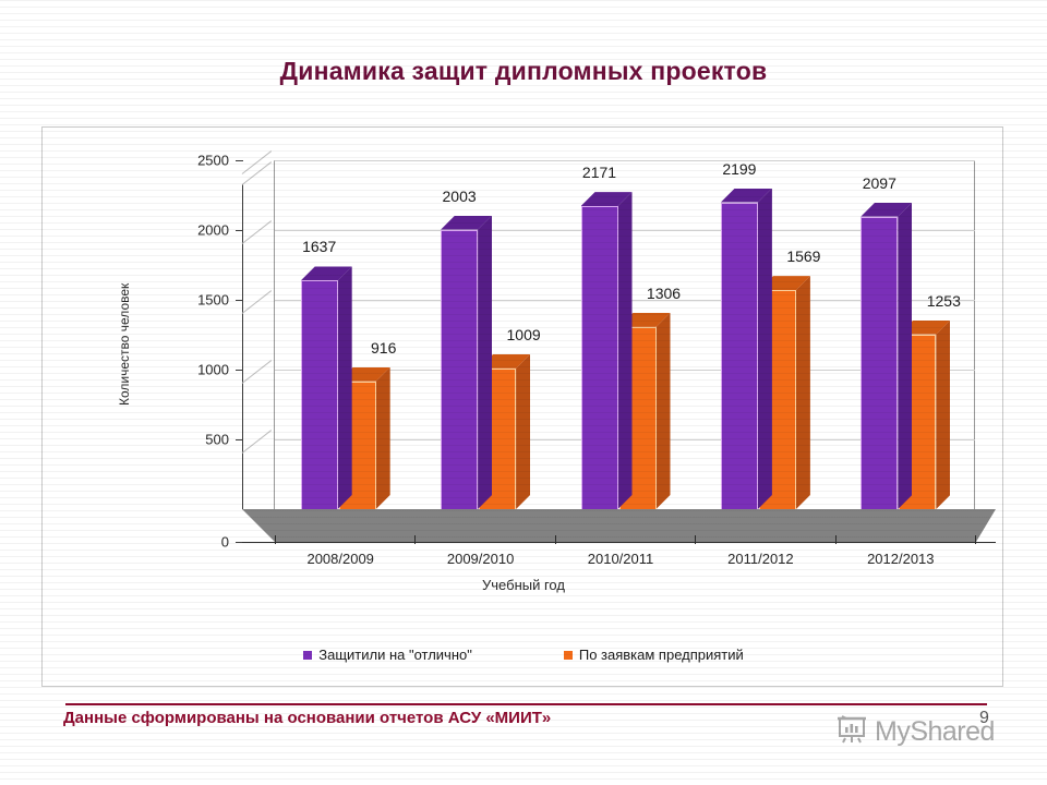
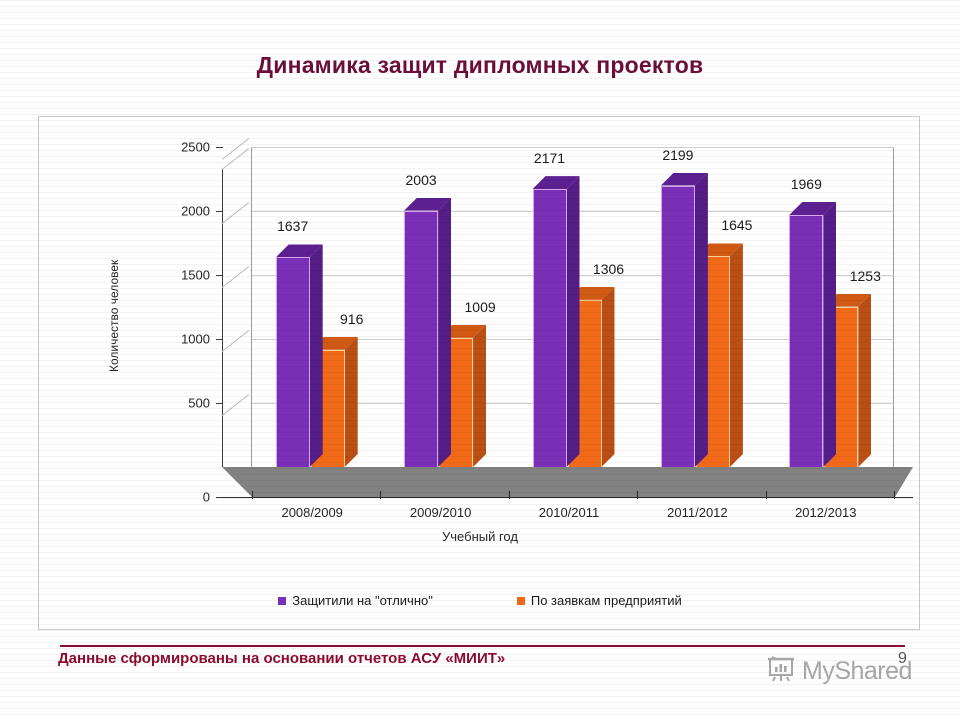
По заявкам предприятий/2011/2012: 1569 -> 1645
Защитили на "отлично"/2012/2013: 2097 -> 1969
